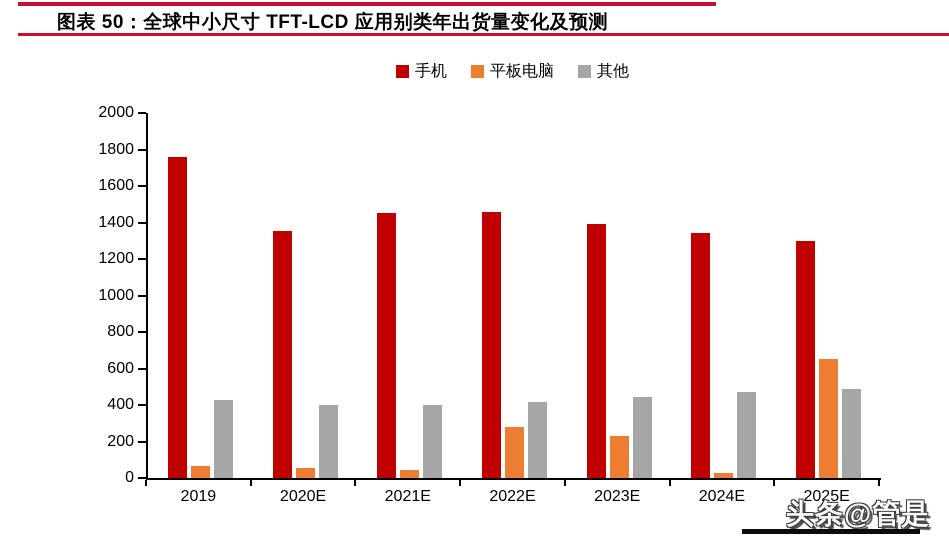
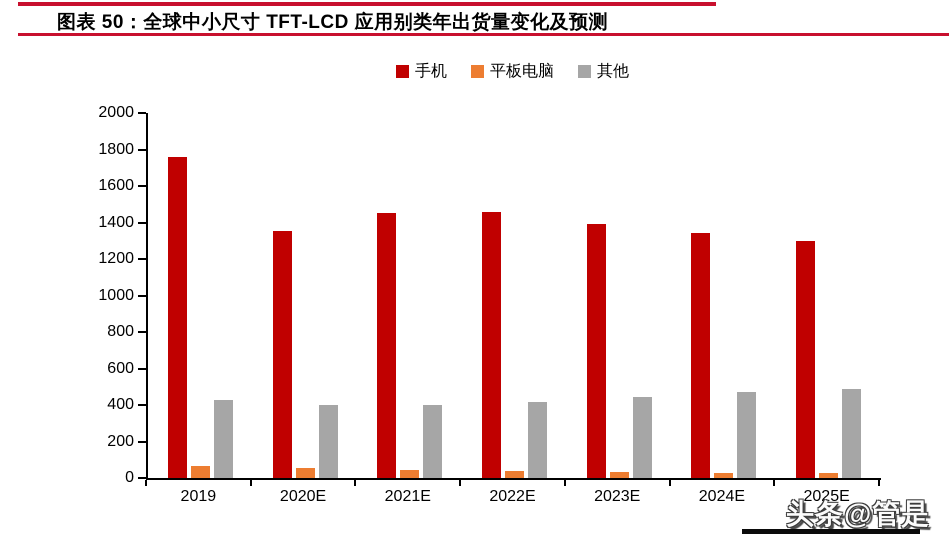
平板电脑/2022E: 280 -> 40
平板电脑/2023E: 230 -> 40
平板电脑/2025E: 650 -> 30
